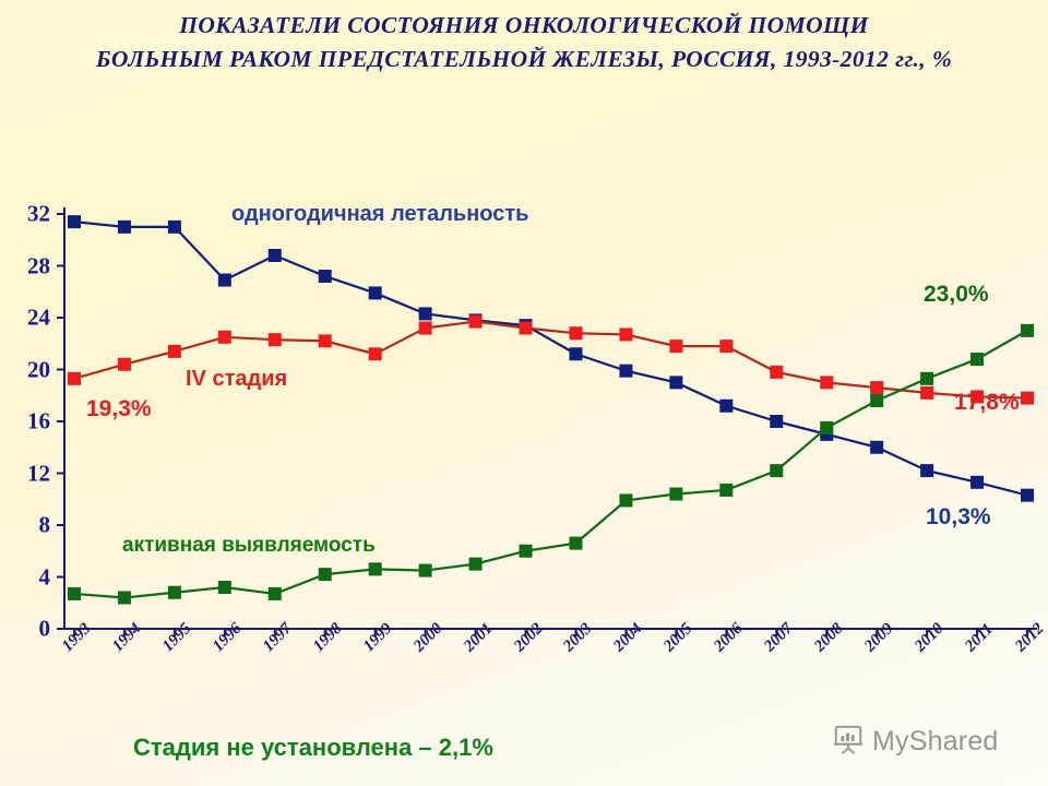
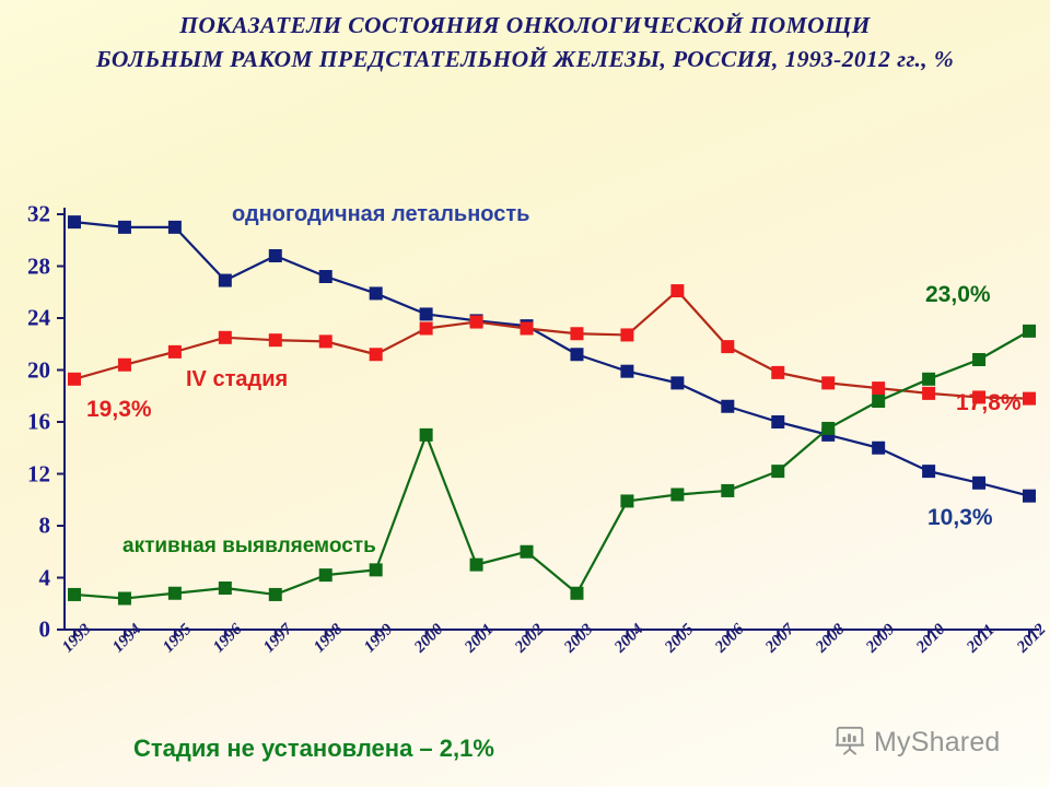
активная выявляемость/2000: 4.5 -> 15.0
активная выявляемость/2003: 6.6 -> 2.8
IV стадия/2005: 21.8 -> 26.1
